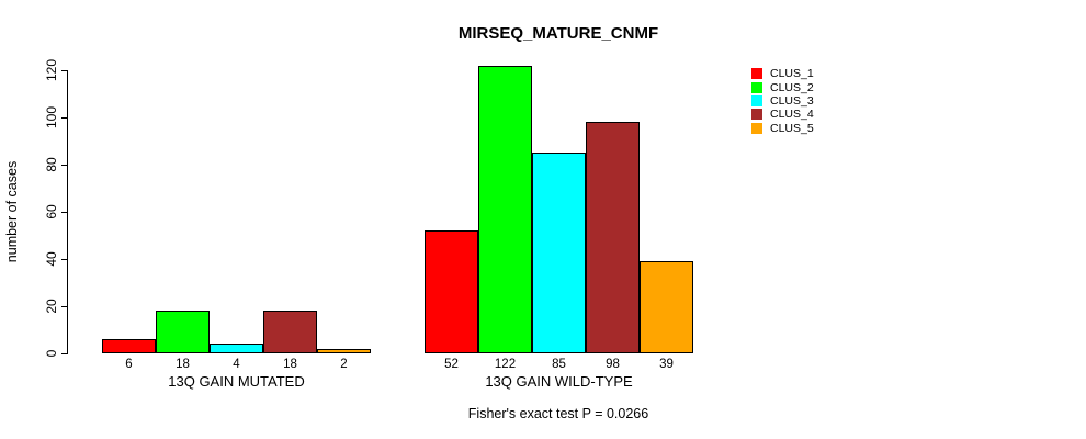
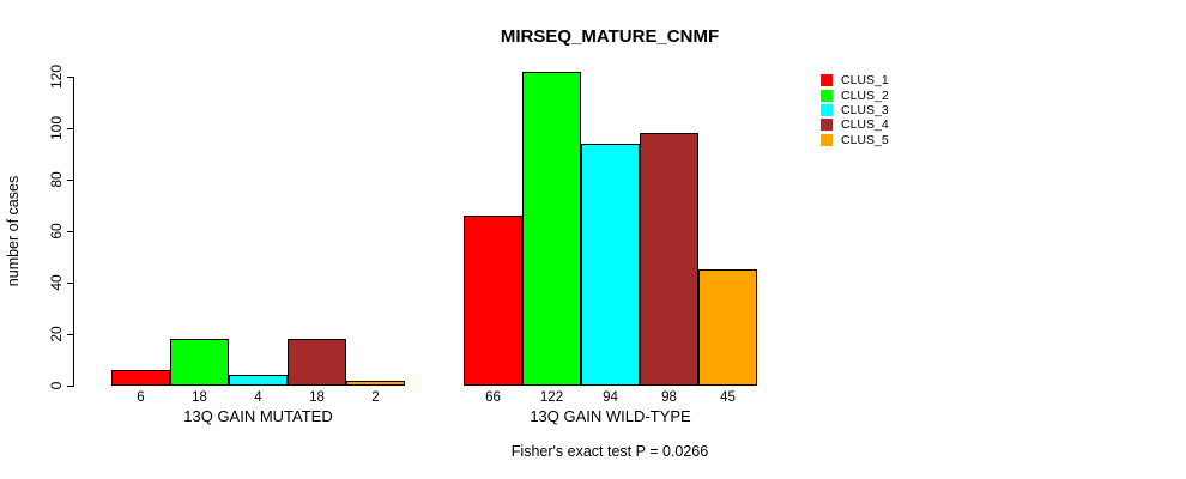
CLUS_1/13Q GAIN WILD-TYPE: 52 -> 66
CLUS_3/13Q GAIN WILD-TYPE: 85 -> 94
CLUS_5/13Q GAIN WILD-TYPE: 39 -> 45
